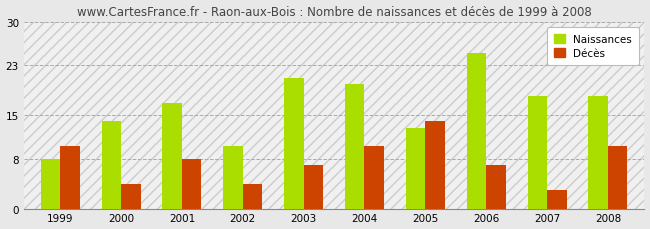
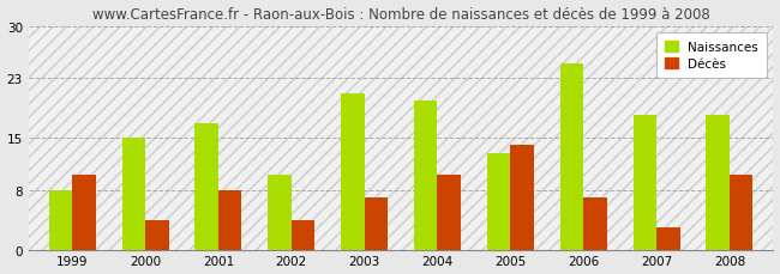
Naissances/2000: 14 -> 15
